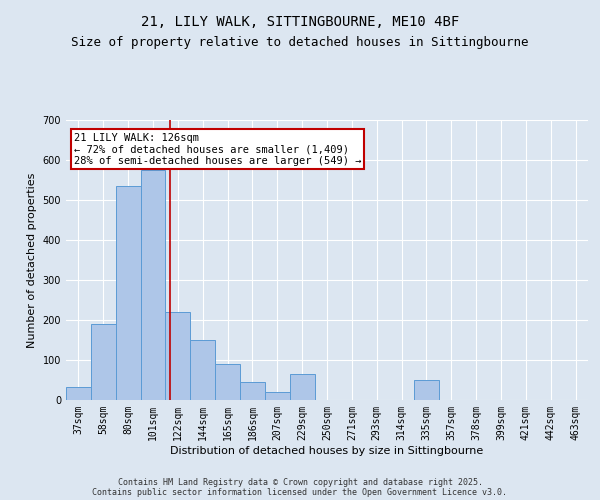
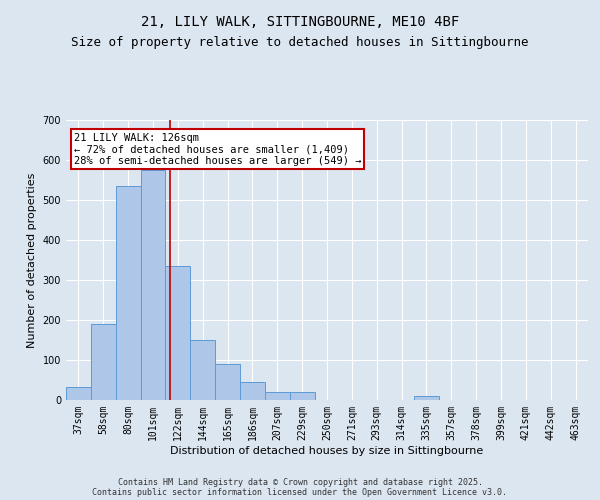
122sqm: 220 -> 335
229sqm: 65 -> 20
335sqm: 50 -> 10
